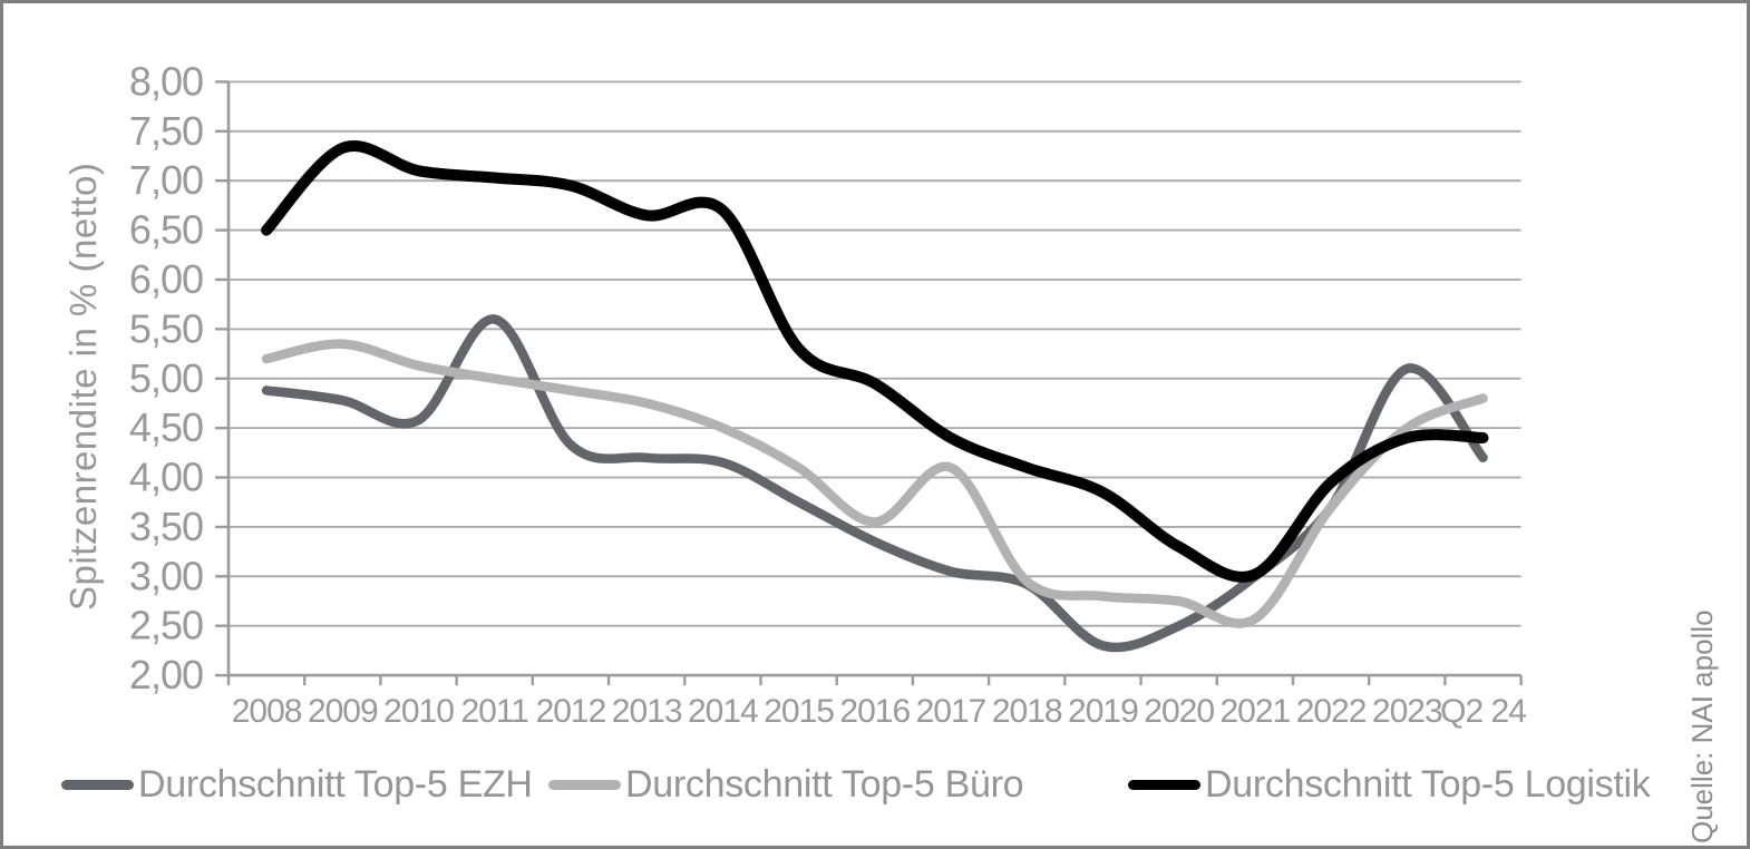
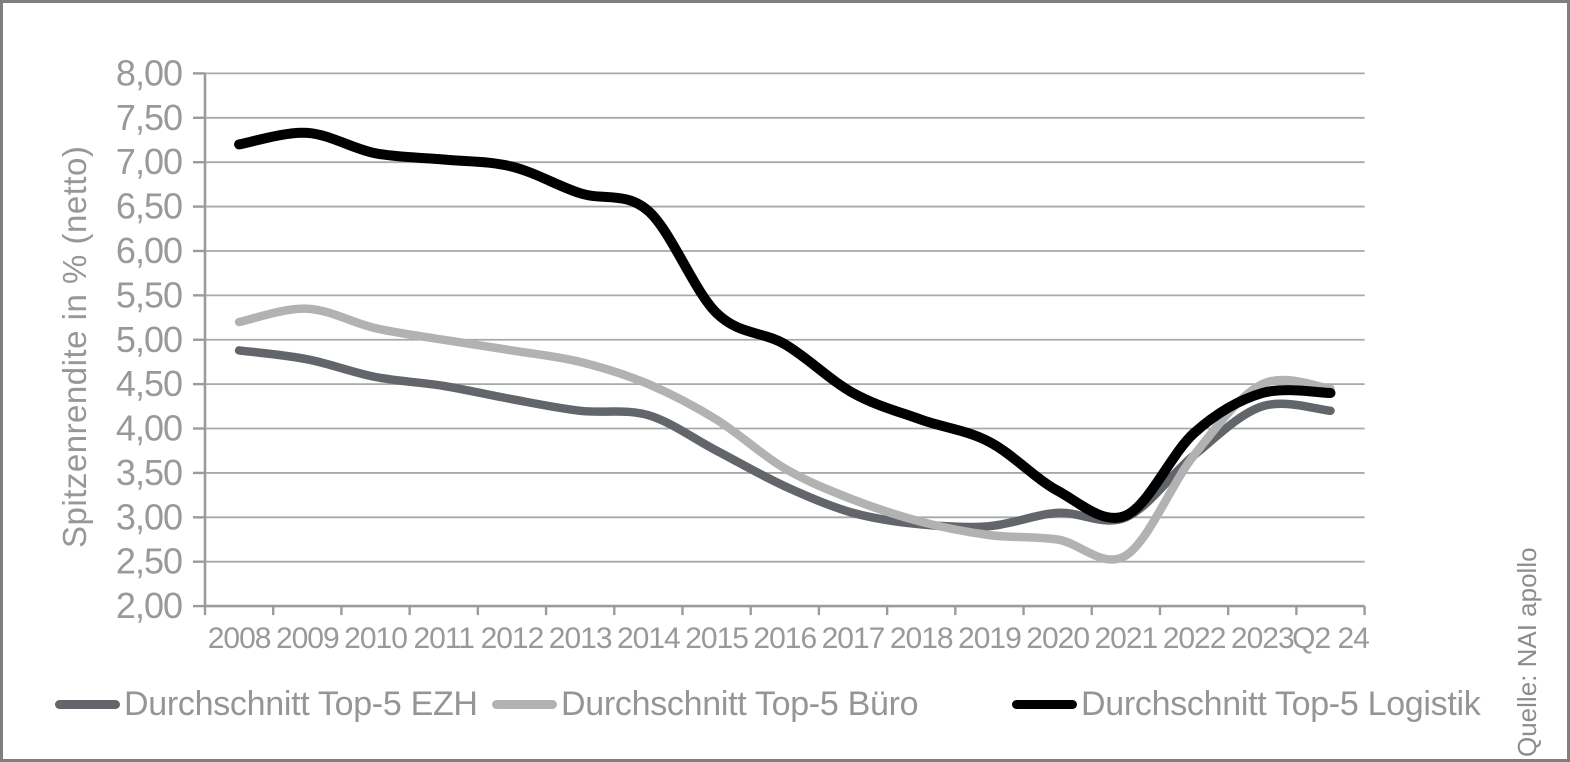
Durchschnitt Top-5 Logistik/2008: 6,5 -> 7,2
Durchschnitt Top-5 EZH/2011: 5,6 -> 4,5
Durchschnitt Top-5 Logistik/2014: 6,7 -> 6,5
Durchschnitt Top-5 Büro/2017: 4,1 -> 3,2
Durchschnitt Top-5 EZH/2019: 2,3 -> 2,9
Durchschnitt Top-5 EZH/2020: 2,5 -> 3,0
Durchschnitt Top-5 EZH/2023: 5,1 -> 4,2
Durchschnitt Top-5 Büro/Q2 24: 4,8 -> 4,5
